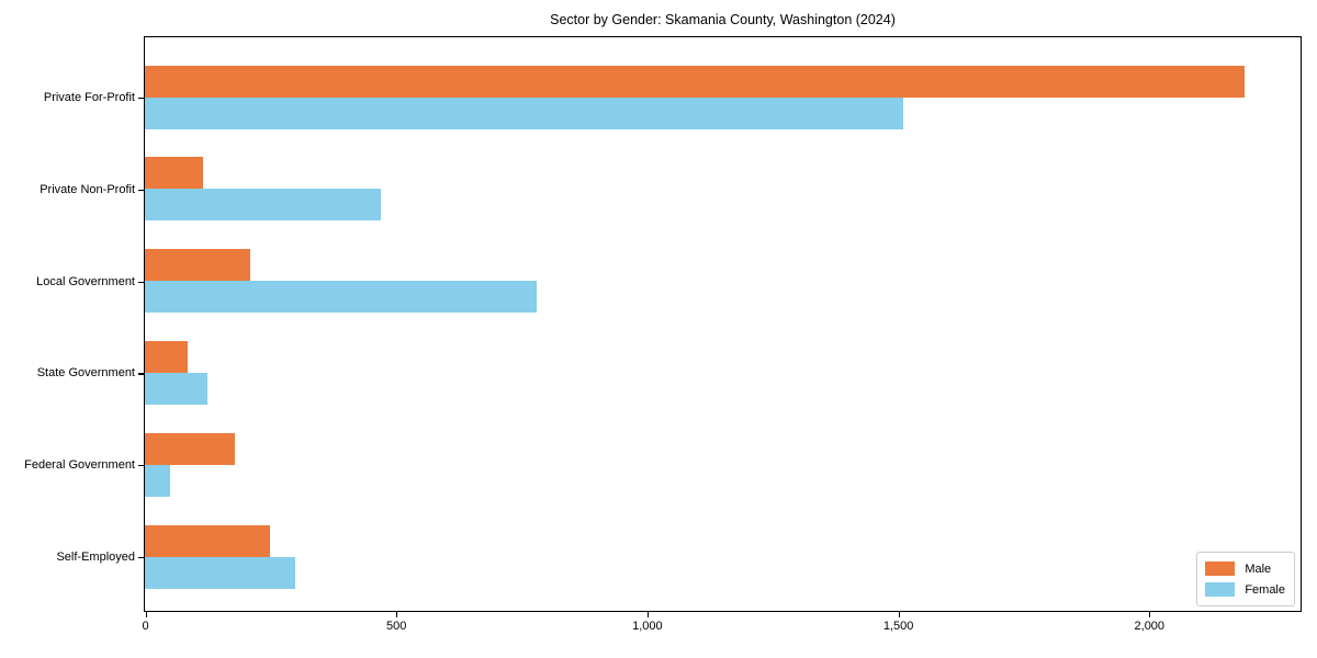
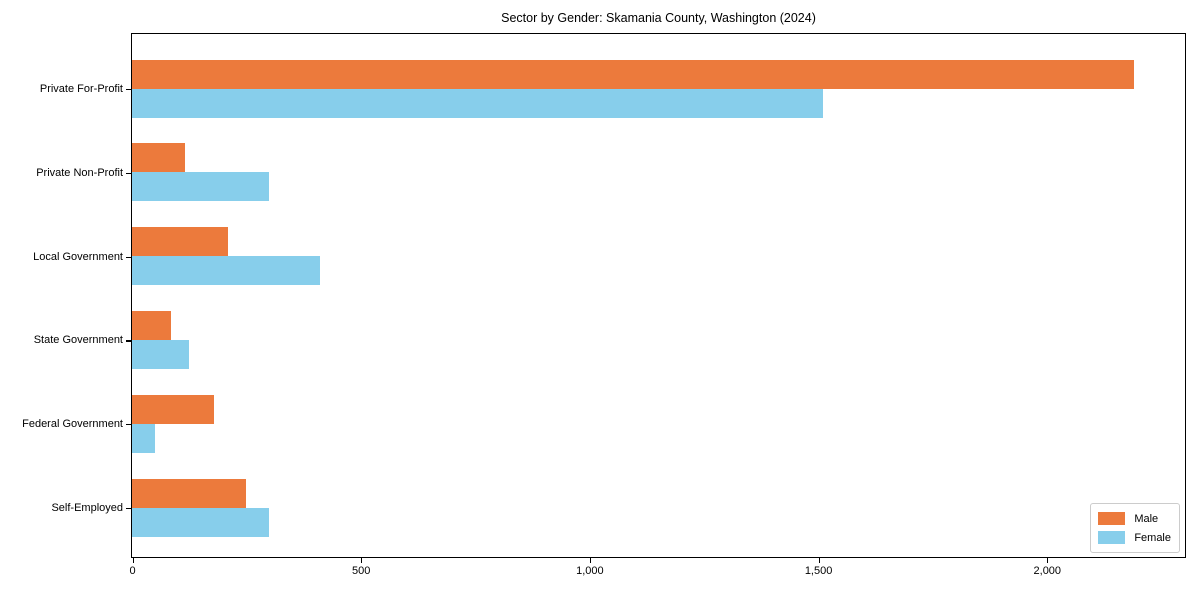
Female/Private Non-Profit: 470 -> 300
Female/Local Government: 780 -> 410
